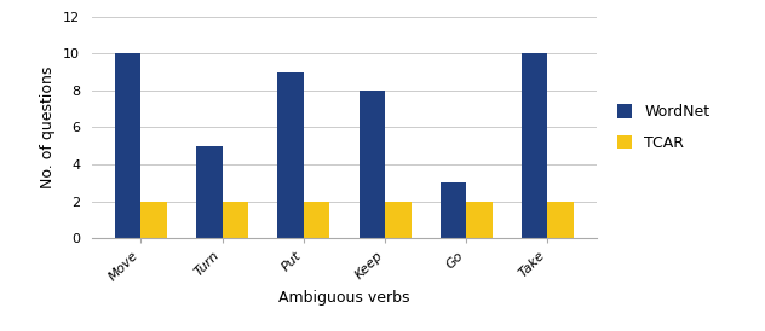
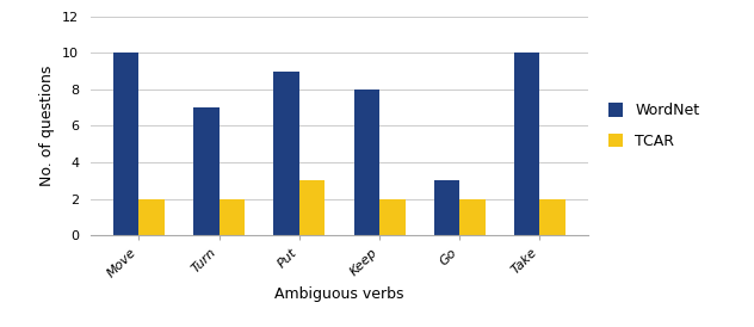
WordNet/Turn: 5 -> 7
TCAR/Put: 2 -> 3
